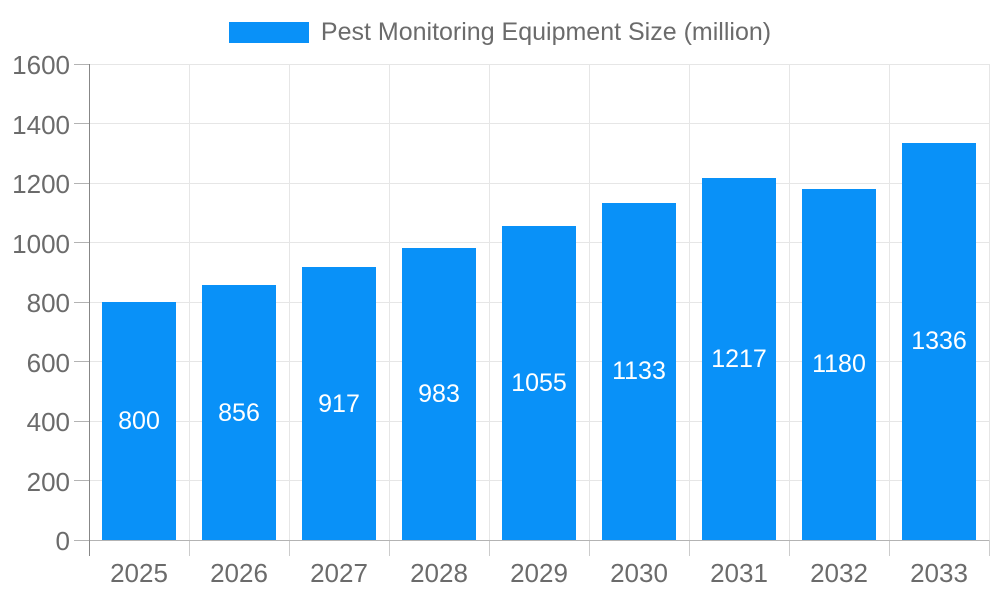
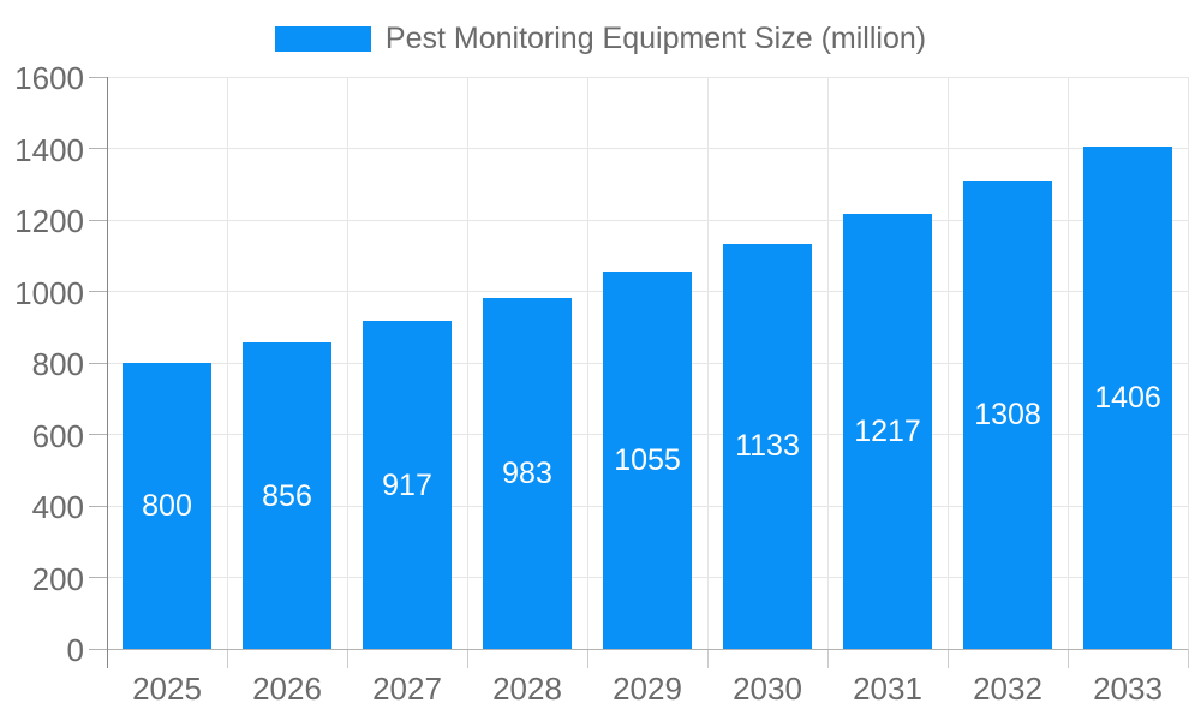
2032: 1180 -> 1308
2033: 1336 -> 1406
